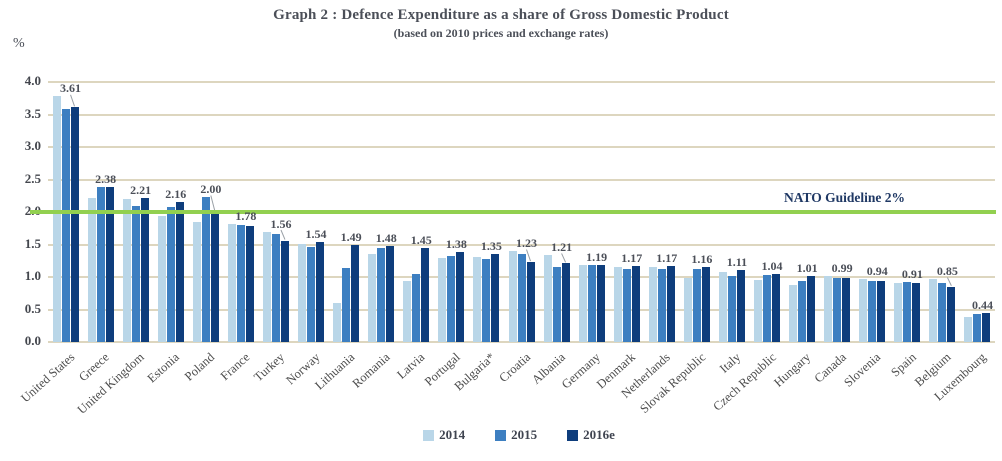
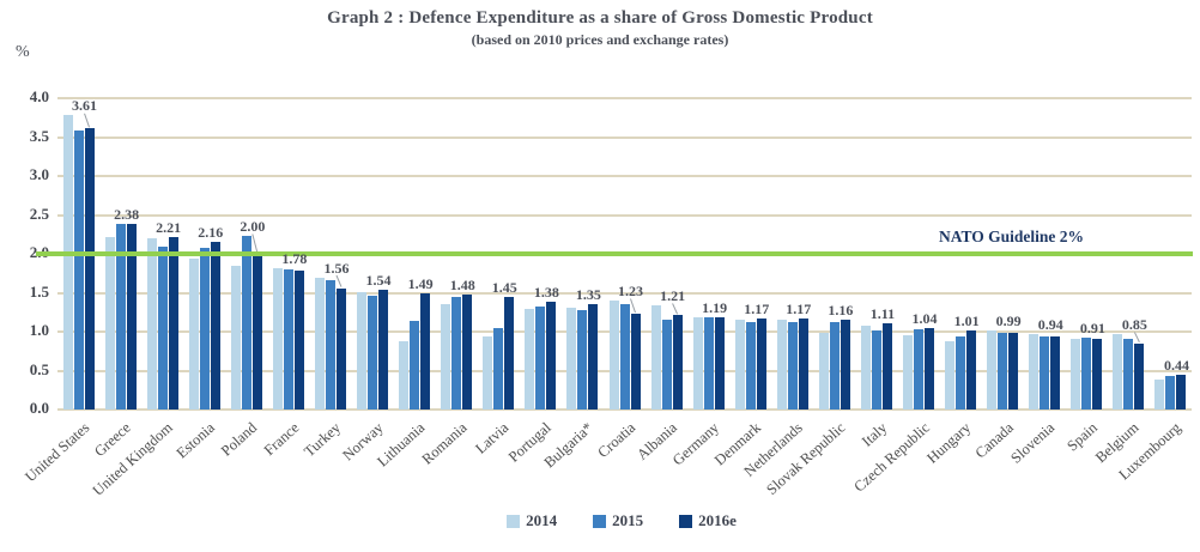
2014/Lithuania: 0.6 -> 0.9
